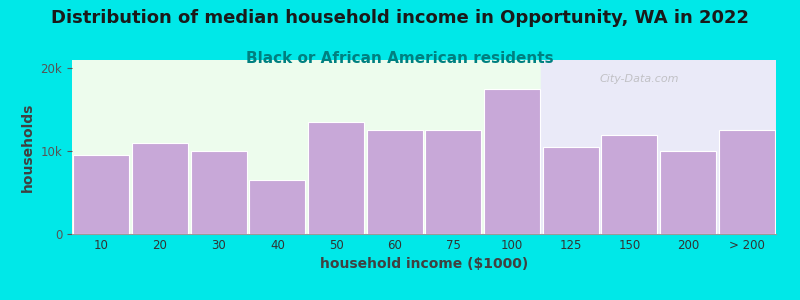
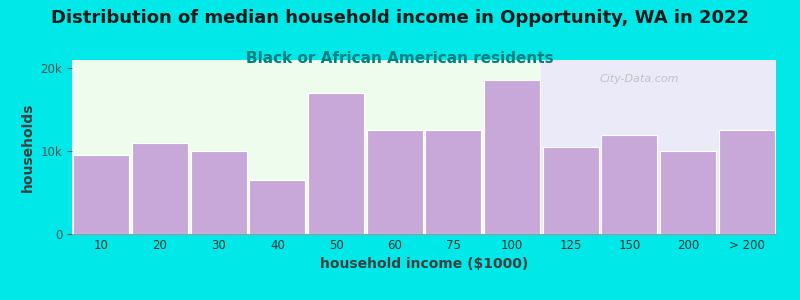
50: 13.5k -> 17.0k
100: 17.5k -> 18.6k
